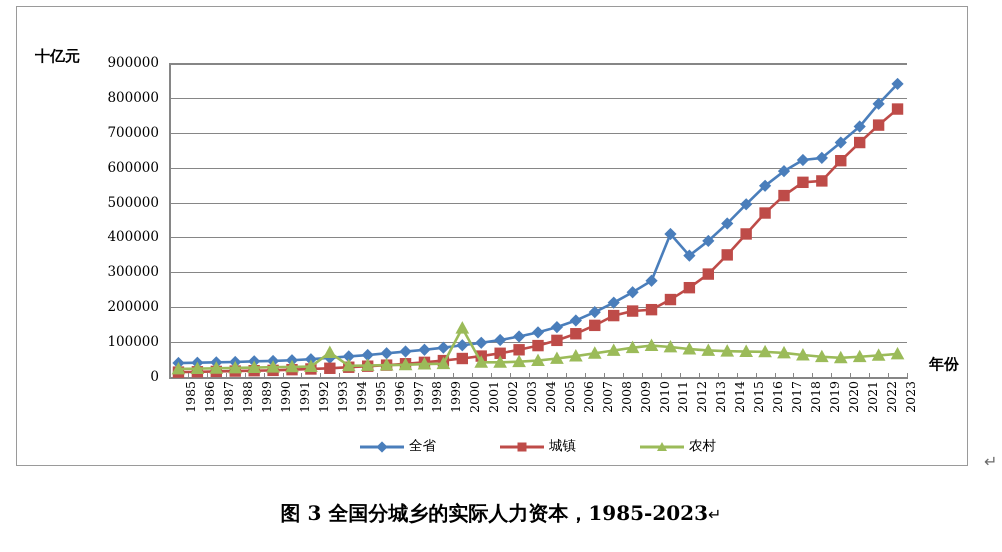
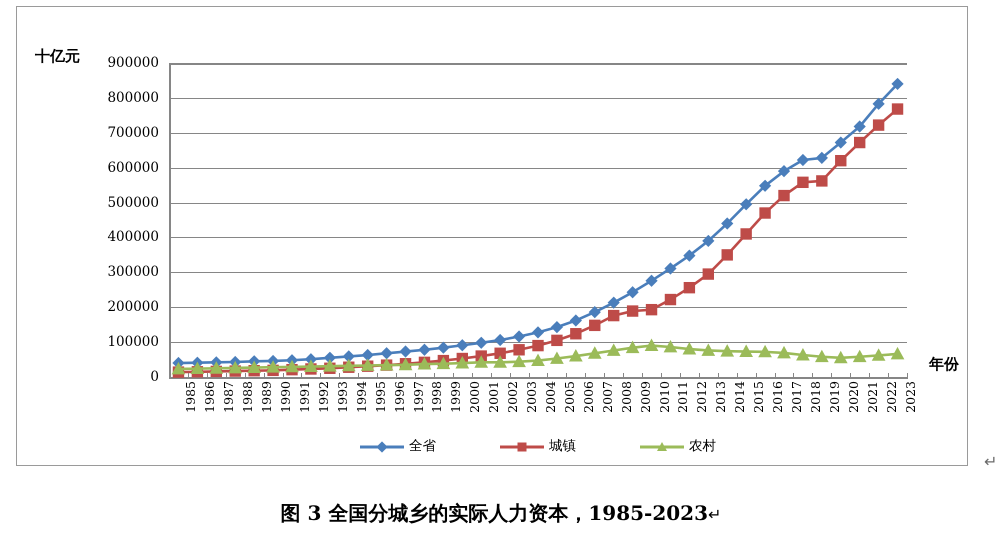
农村/1993: 70000 -> 30000
农村/2000: 140000 -> 40000
全省/2011: 410000 -> 310000
